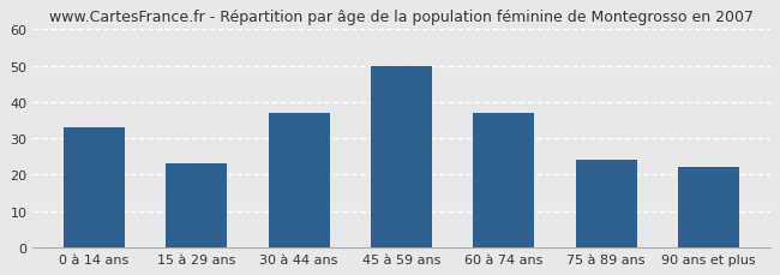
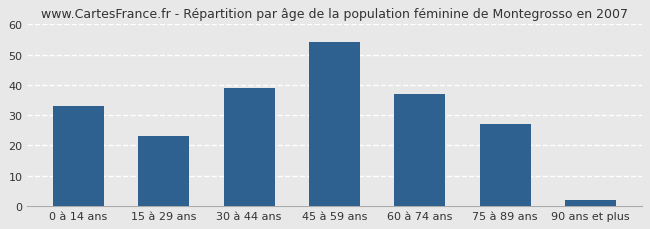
30 à 44 ans: 37 -> 39
45 à 59 ans: 50 -> 54
75 à 89 ans: 24 -> 27
90 ans et plus: 22 -> 2
